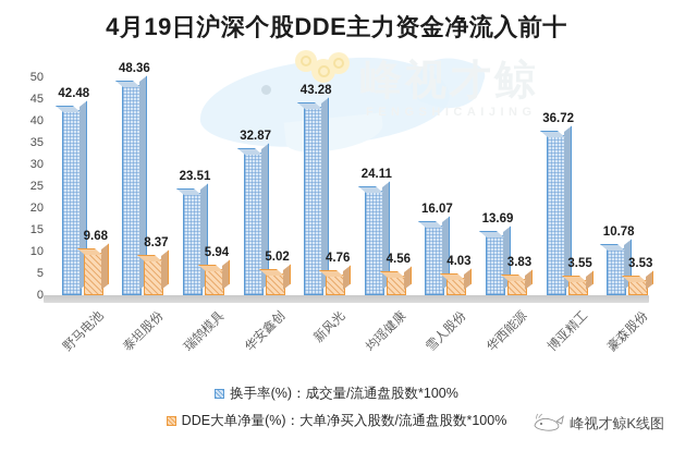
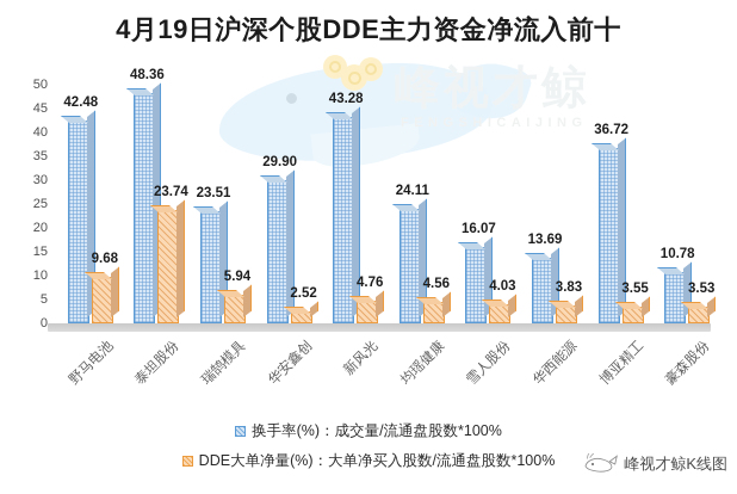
DDE大单净量(%)：大单净买入股数/流通盘股数*100%/泰坦股份: 8.37 -> 23.74
换手率(%)：成交量/流通盘股数*100%/华安鑫创: 32.87 -> 29.90
DDE大单净量(%)：大单净买入股数/流通盘股数*100%/华安鑫创: 5.02 -> 2.52
